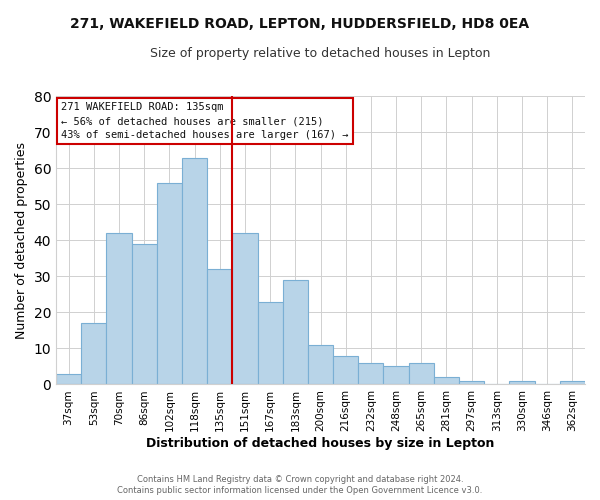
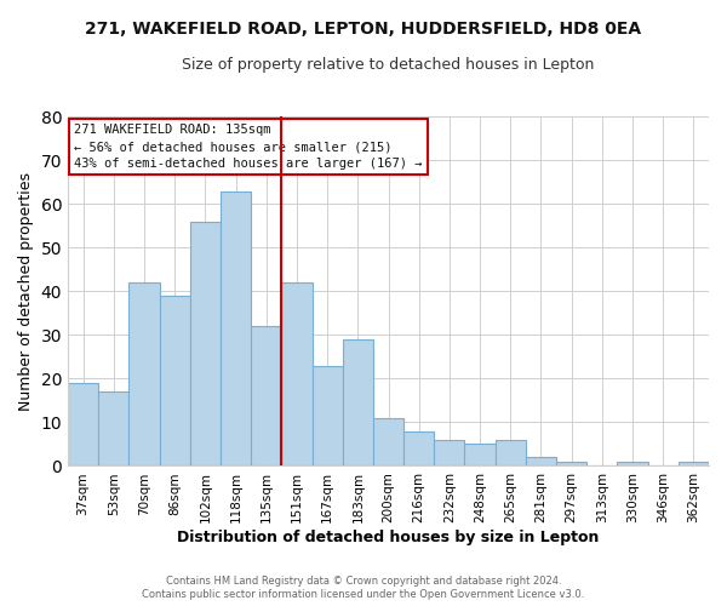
37sqm: 3 -> 19
